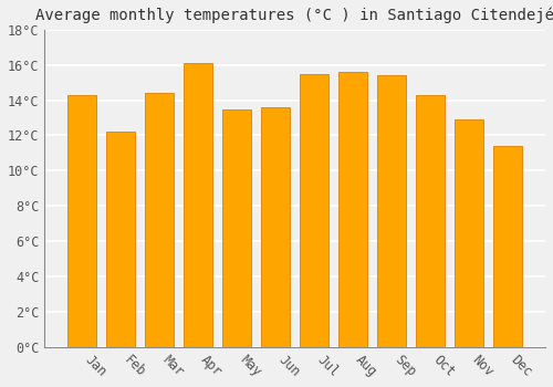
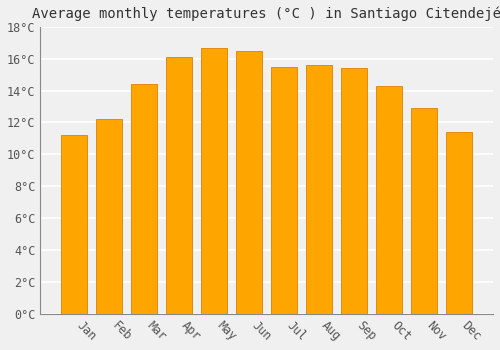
Jan: 14.3°C -> 11.2°C
May: 13.5°C -> 16.7°C
Jun: 13.6°C -> 16.5°C
